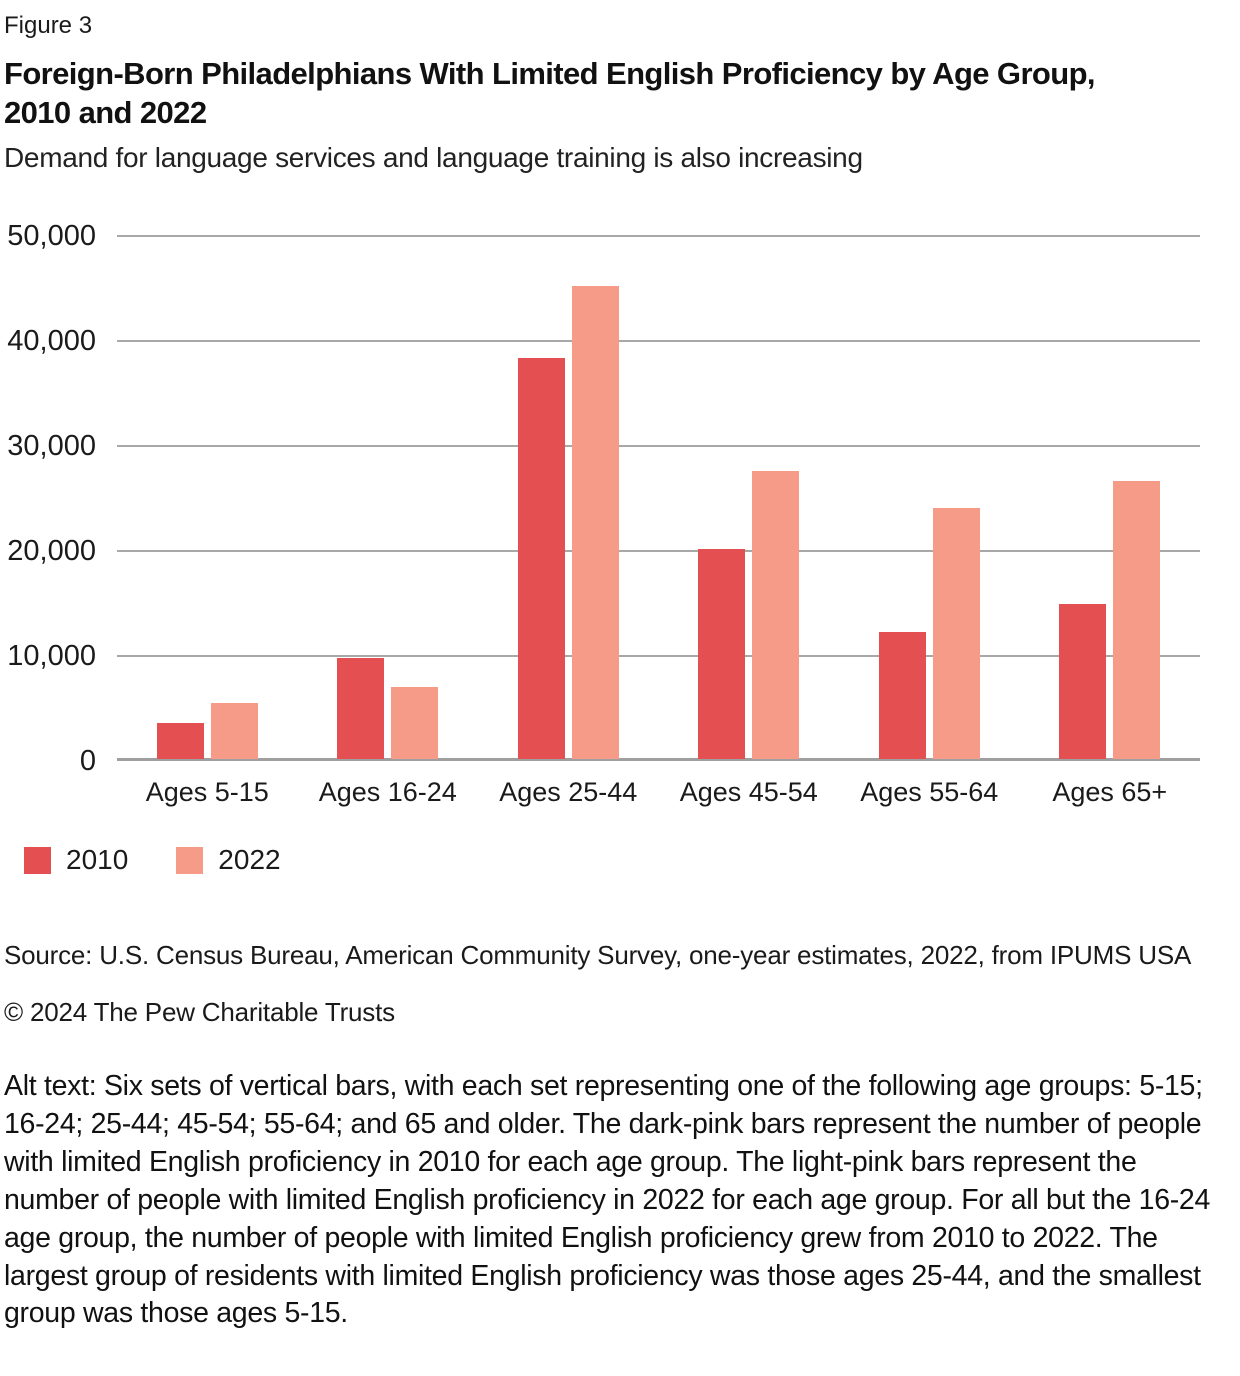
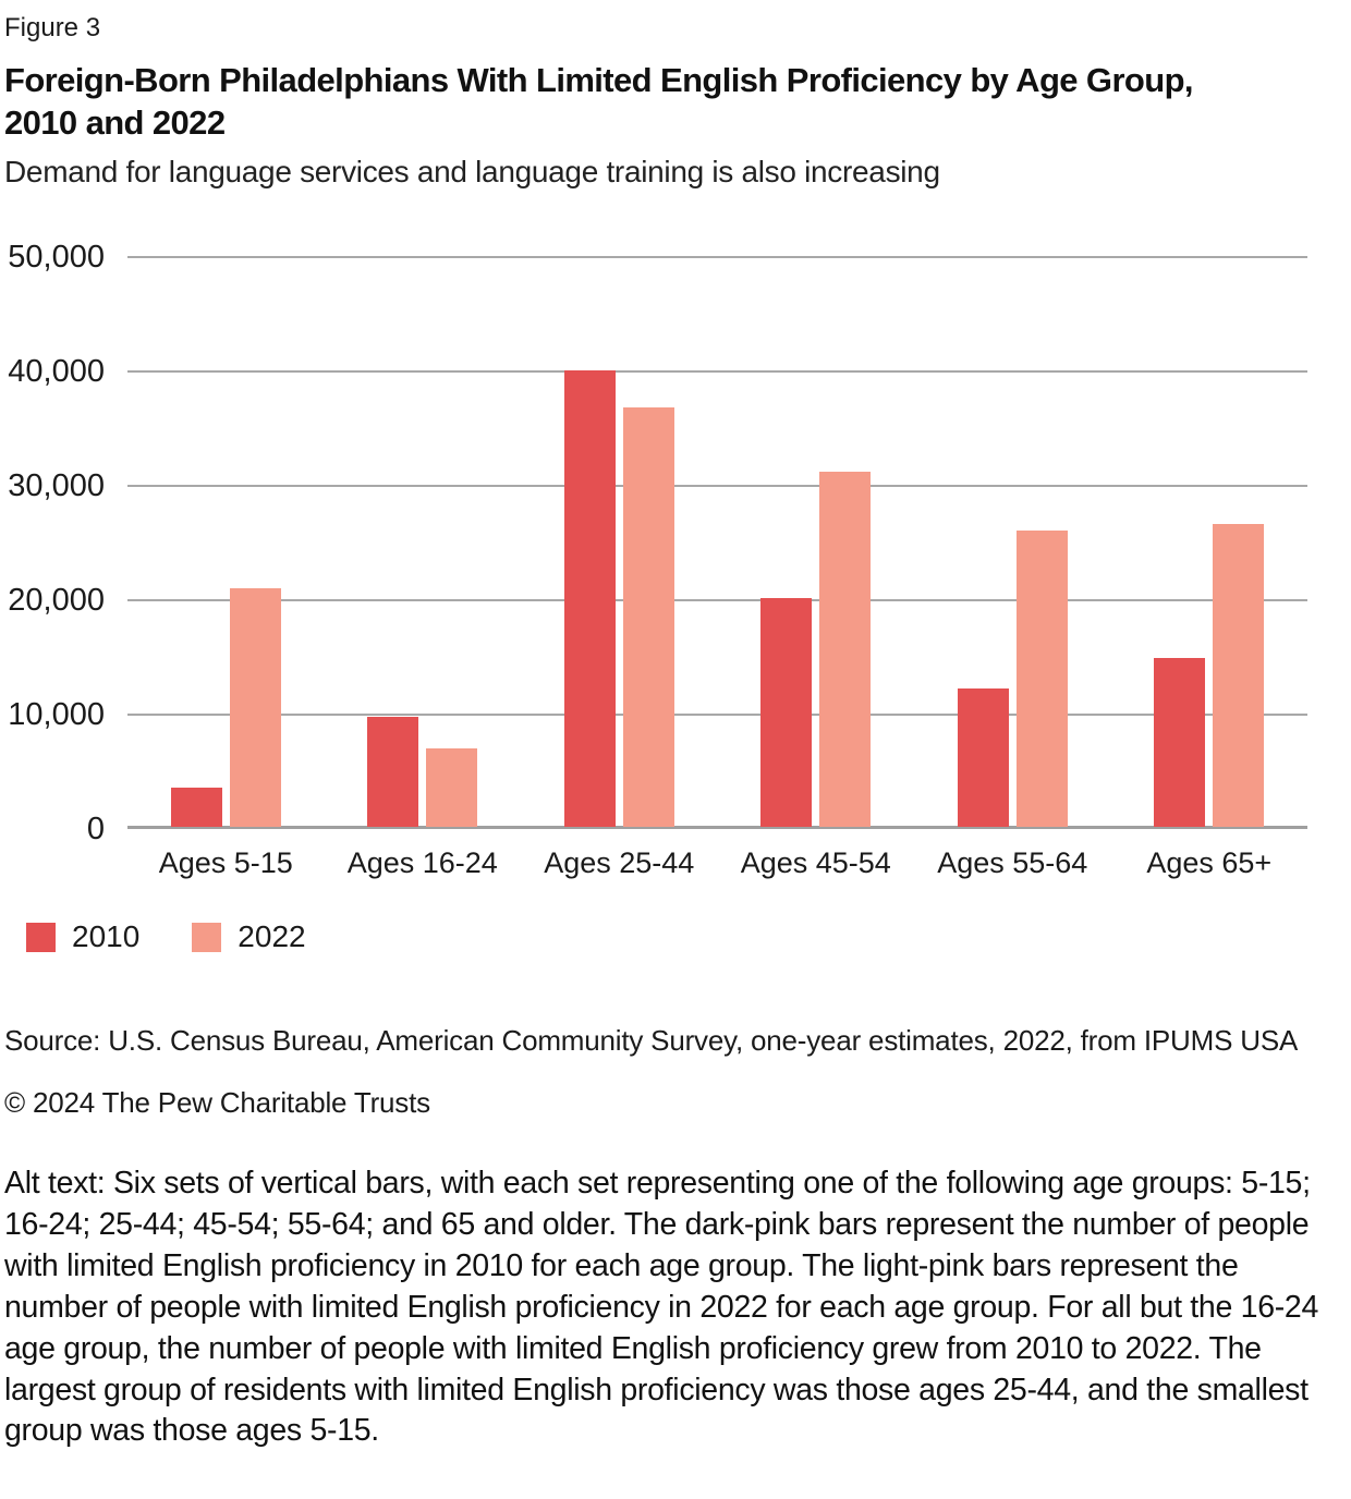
2022/Ages 5-15: 5300 -> 20900
2010/Ages 25-44: 38200 -> 39900
2022/Ages 25-44: 45000 -> 36700
2022/Ages 45-54: 27400 -> 31000
2022/Ages 55-64: 23900 -> 25900
